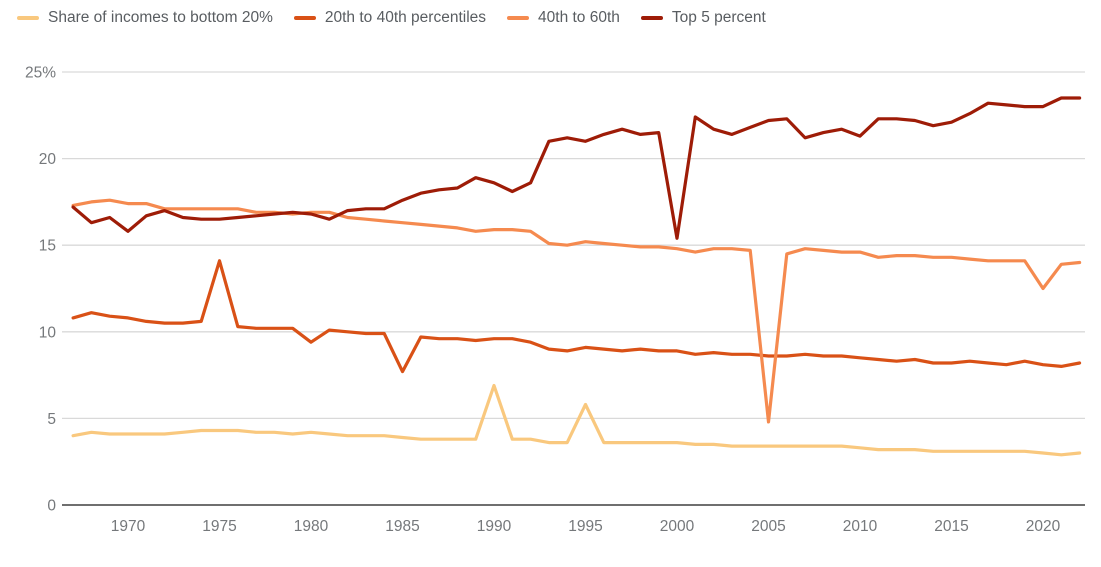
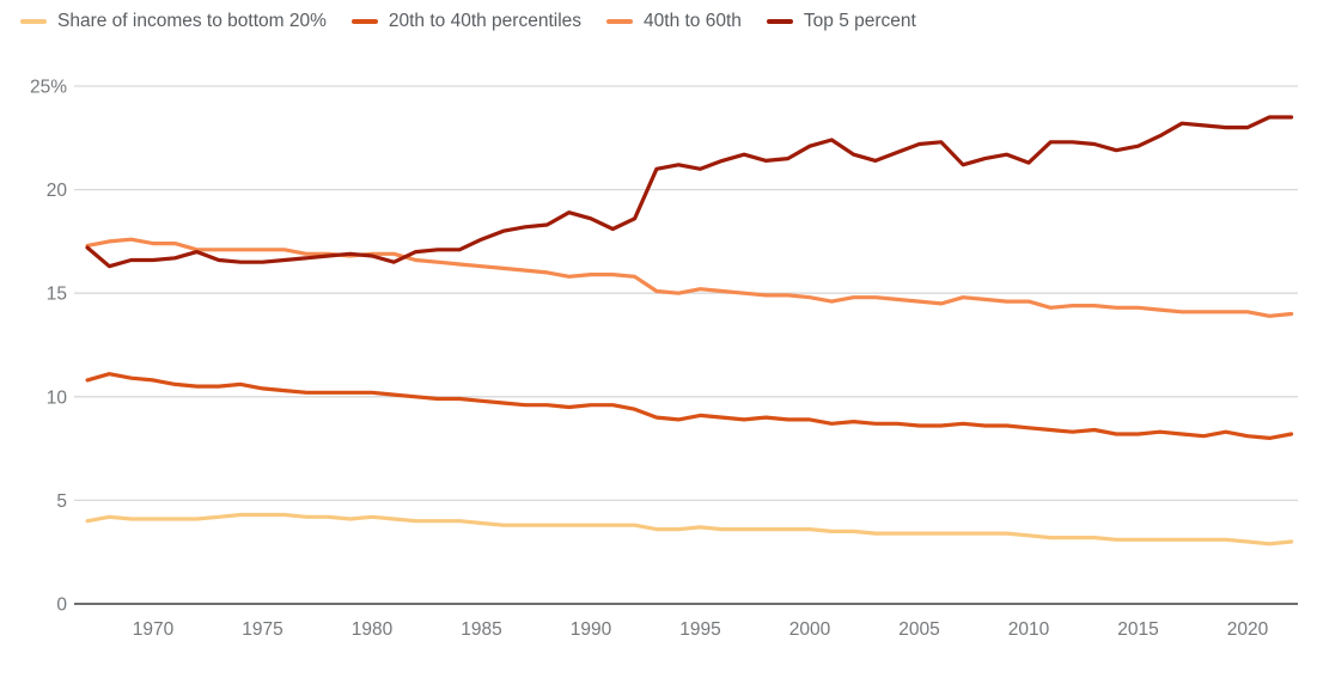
Top 5 percent/1970: 15.8% -> 16.6%
20th to 40th percentiles/1975: 14.1% -> 10.4%
20th to 40th percentiles/1980: 9.4% -> 10.2%
20th to 40th percentiles/1985: 7.7% -> 9.8%
Share of incomes to bottom 20%/1990: 6.9% -> 3.8%
Share of incomes to bottom 20%/1995: 5.8% -> 3.7%
Top 5 percent/2000: 15.4% -> 22.1%
40th to 60th/2005: 4.8% -> 14.6%
40th to 60th/2020: 12.5% -> 14.1%
